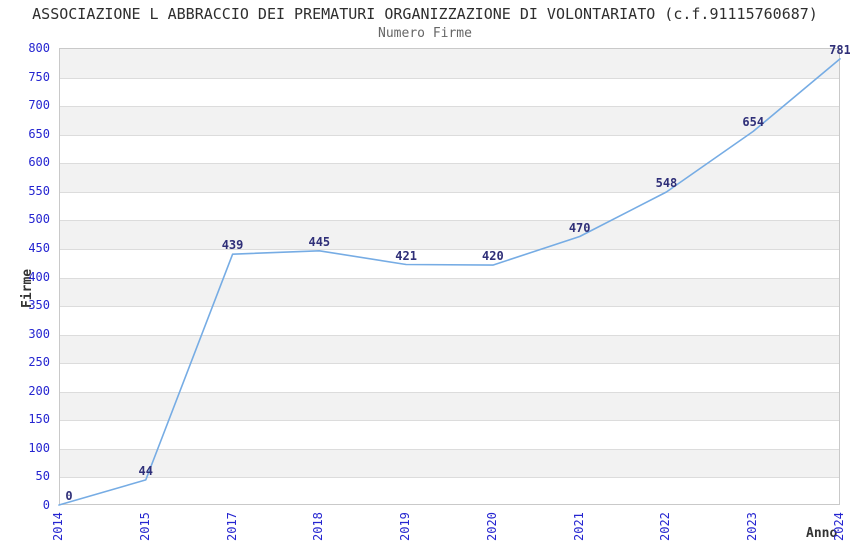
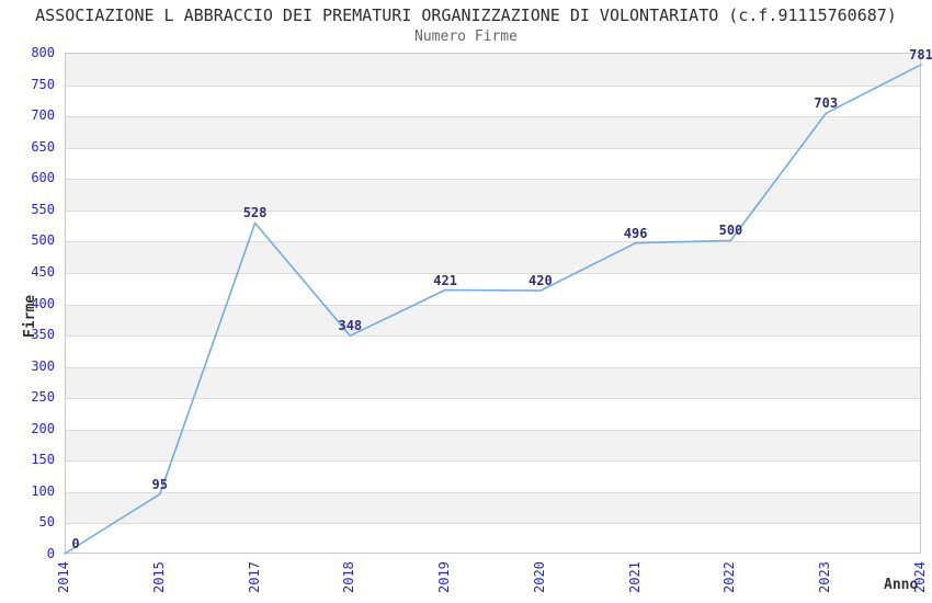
2015: 44 -> 95
2017: 439 -> 528
2018: 445 -> 348
2021: 470 -> 496
2022: 548 -> 500
2023: 654 -> 703
